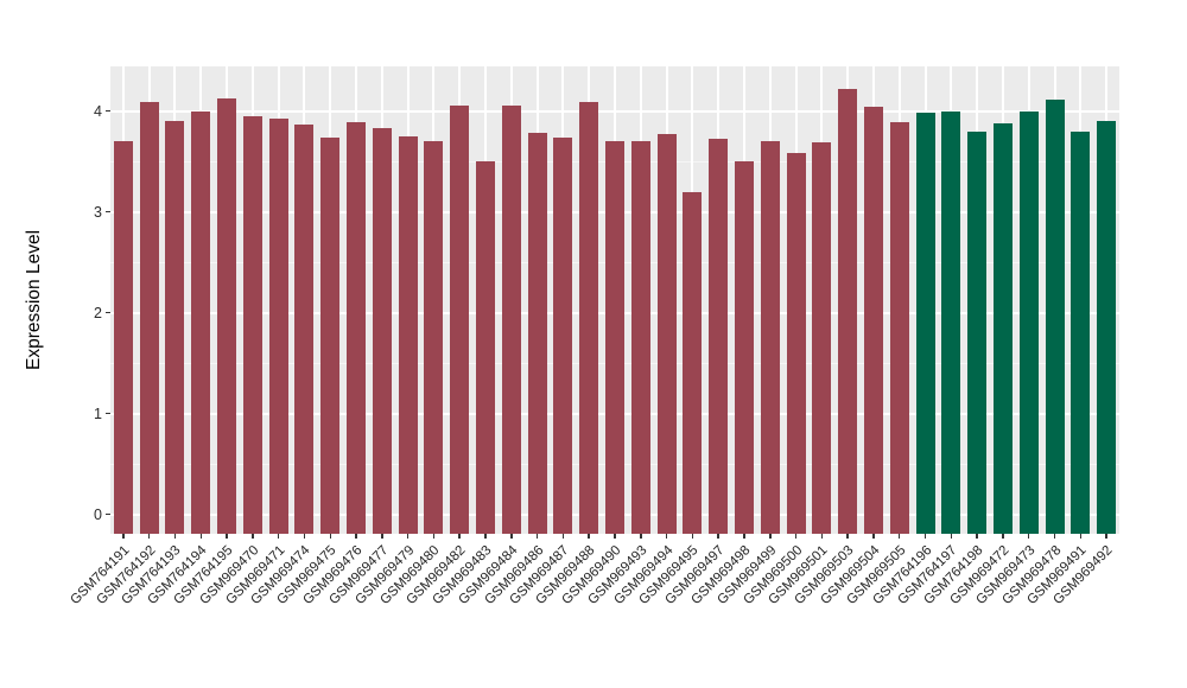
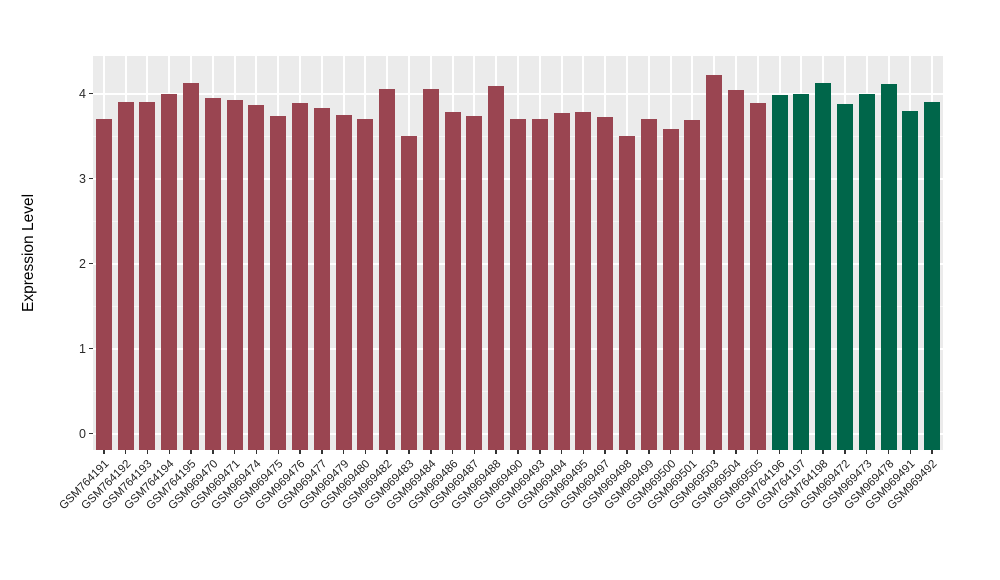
GSM764192: 4.1 -> 3.9
GSM969495: 3.2 -> 3.8
GSM764198: 3.8 -> 4.1
